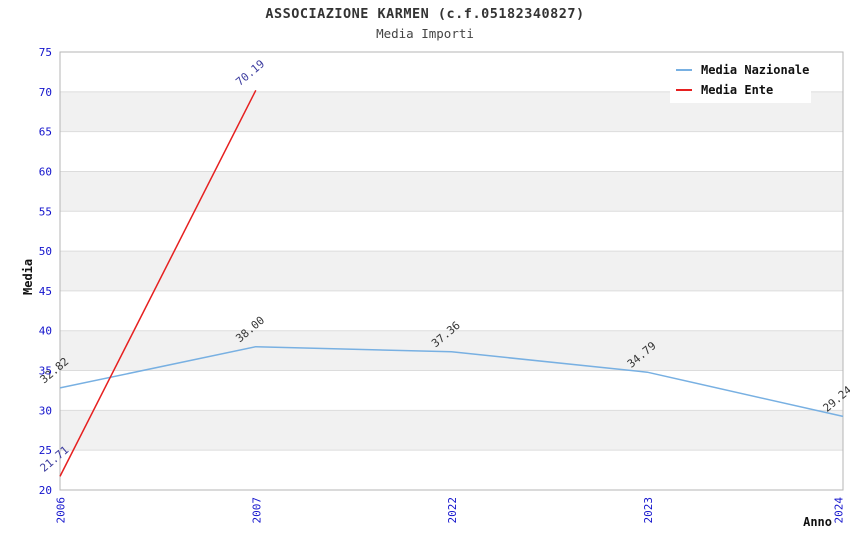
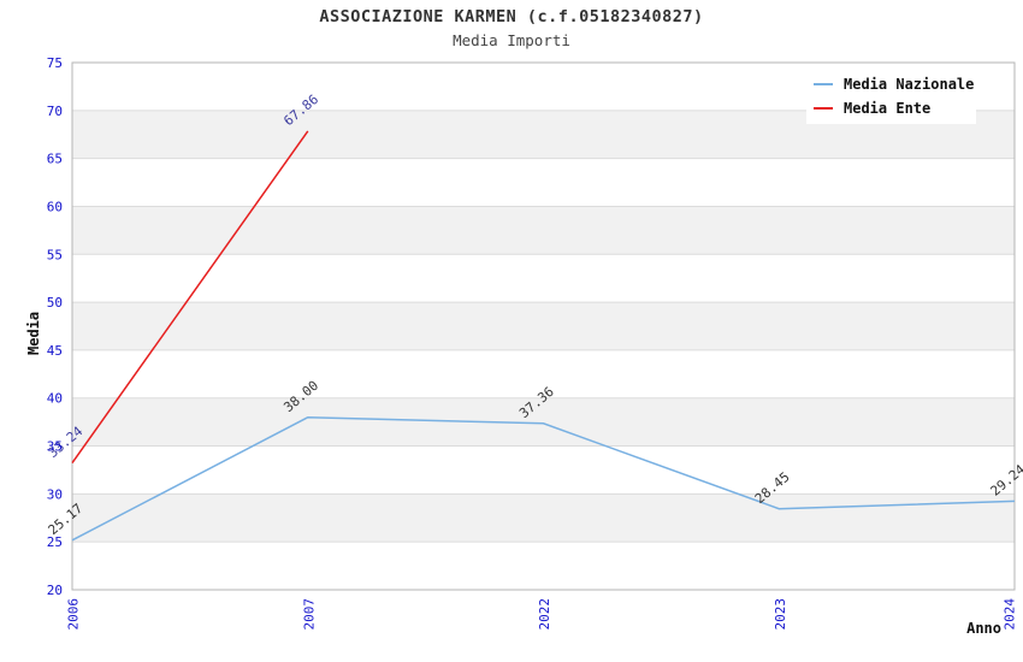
Media Nazionale/2006: 32.82 -> 25.17
Media Ente/2006: 21.71 -> 33.24
Media Ente/2007: 70.19 -> 67.86
Media Nazionale/2023: 34.79 -> 28.45
